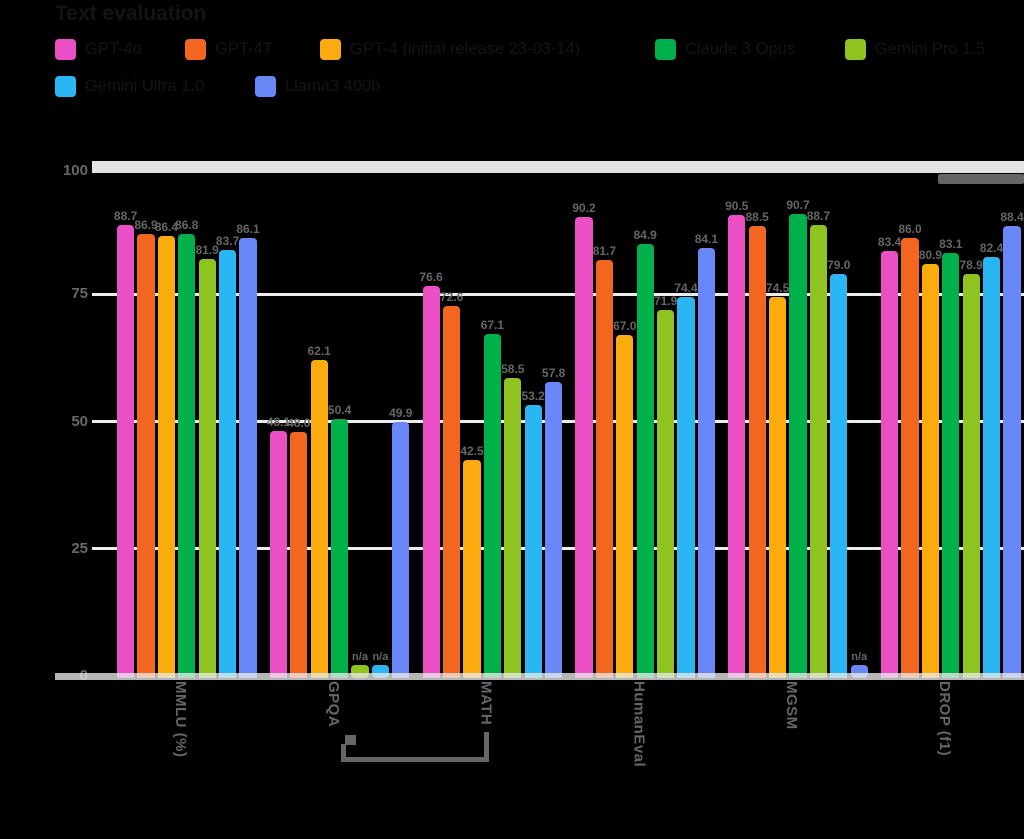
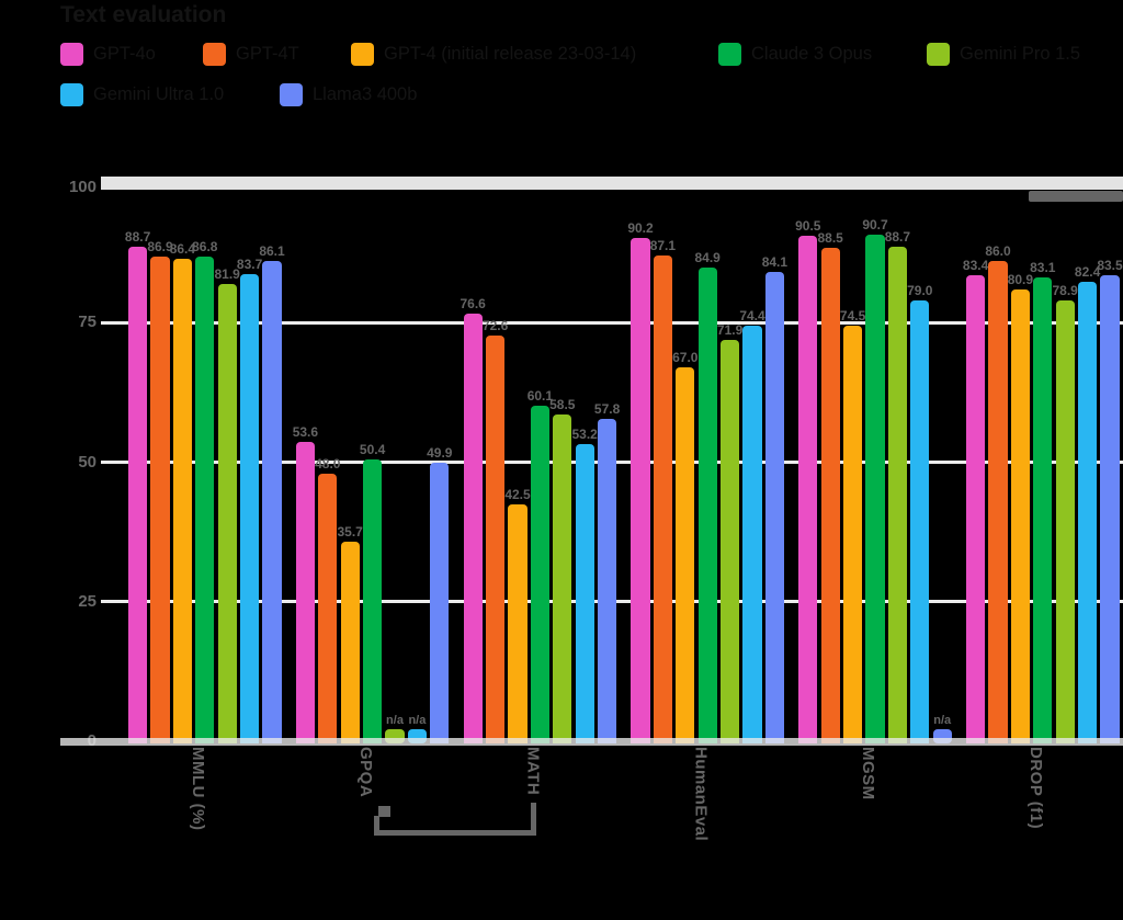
GPT-4o/GPQA: 48.1 -> 53.6
GPT-4 (initial release 23-03-14)/GPQA: 62.1 -> 35.7
Claude 3 Opus/MATH: 67.1 -> 60.1
GPT-4T/HumanEval: 81.7 -> 87.1
Llama3 400b/DROP (f1): 88.4 -> 83.5
